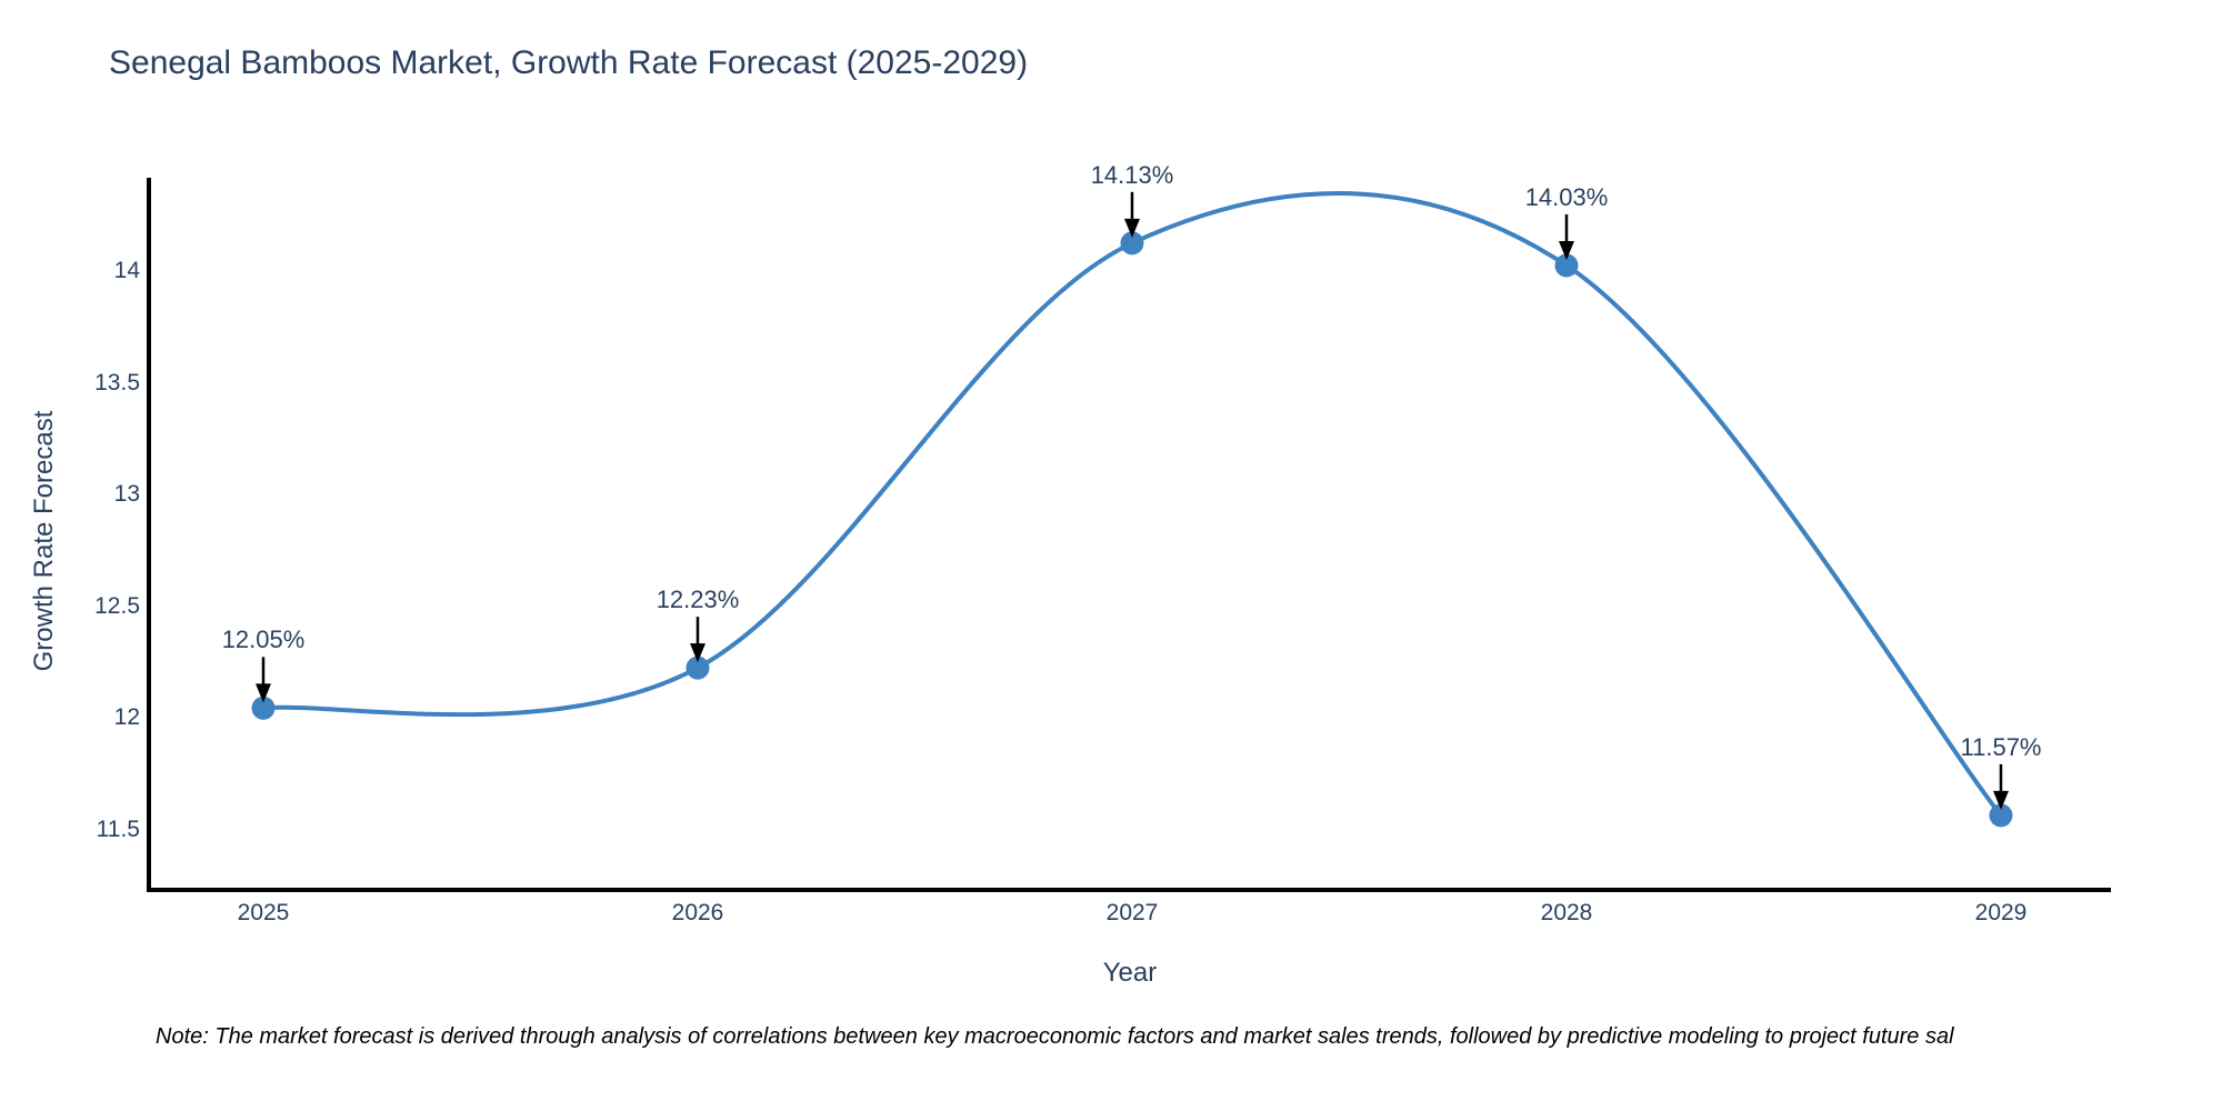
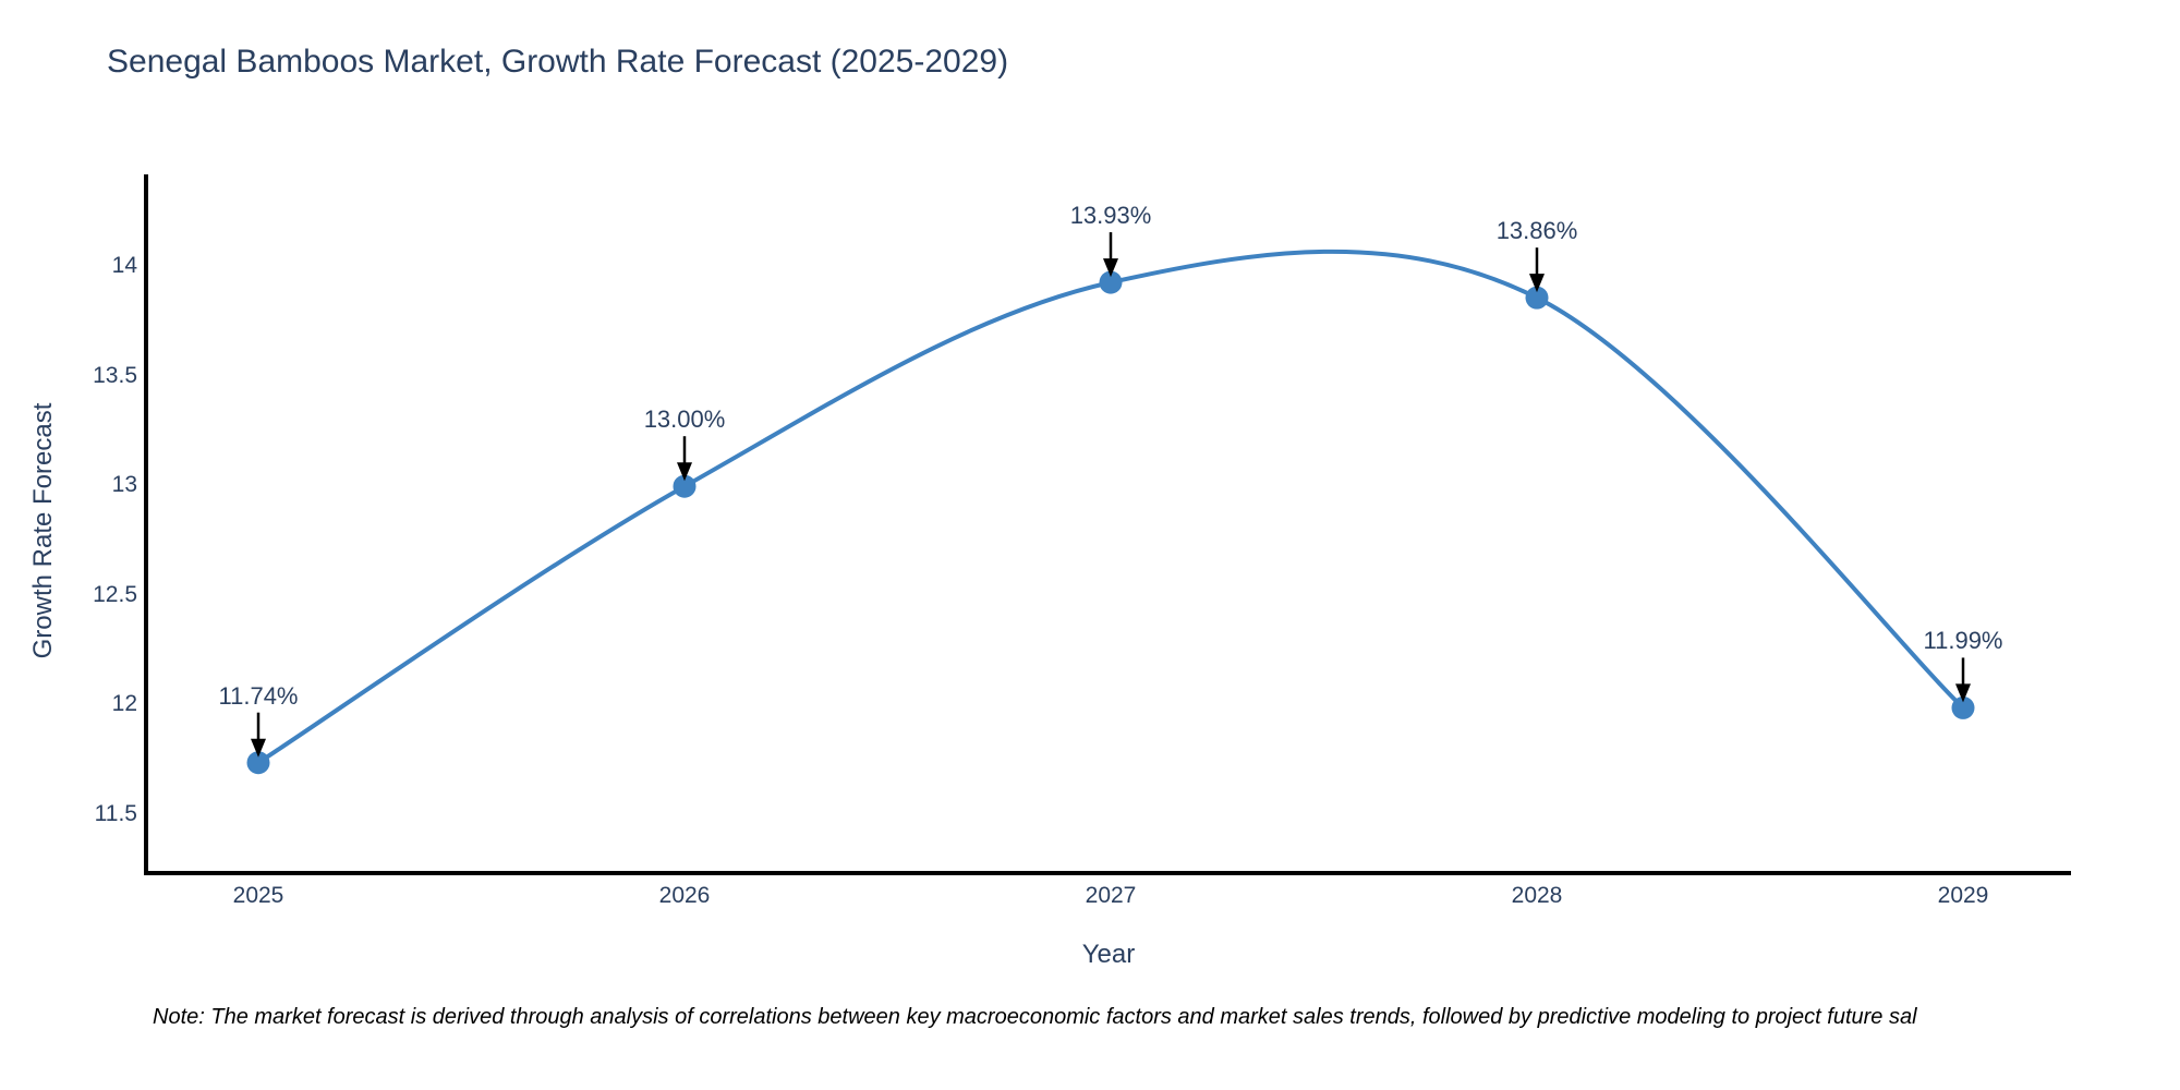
2025: 12.05% -> 11.74%
2026: 12.23% -> 13.00%
2027: 14.13% -> 13.93%
2028: 14.03% -> 13.86%
2029: 11.57% -> 11.99%
